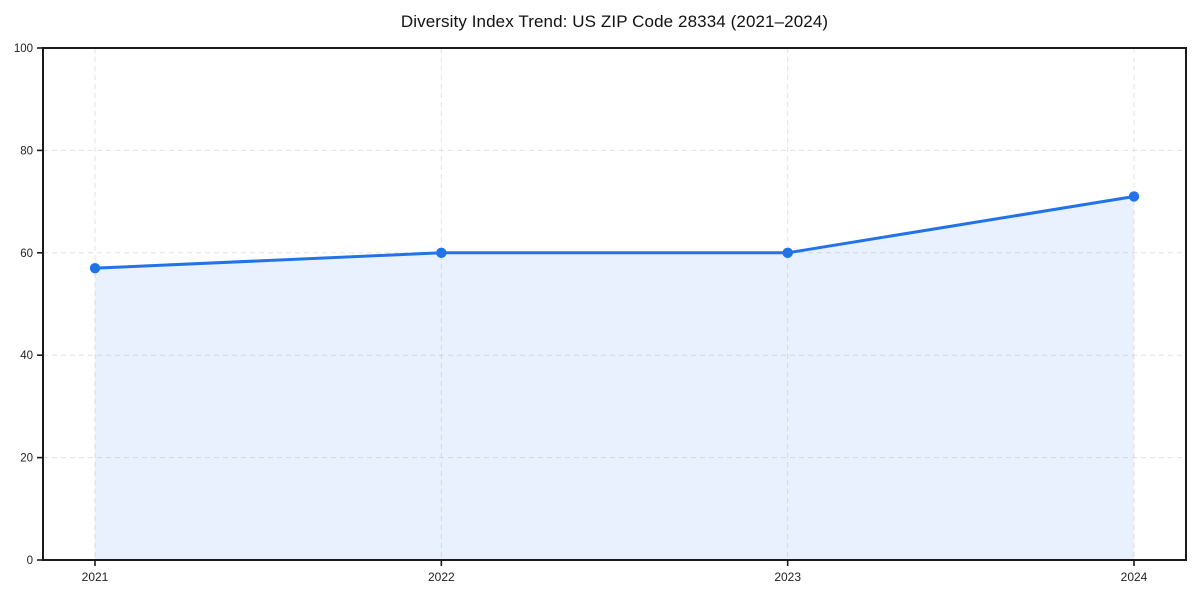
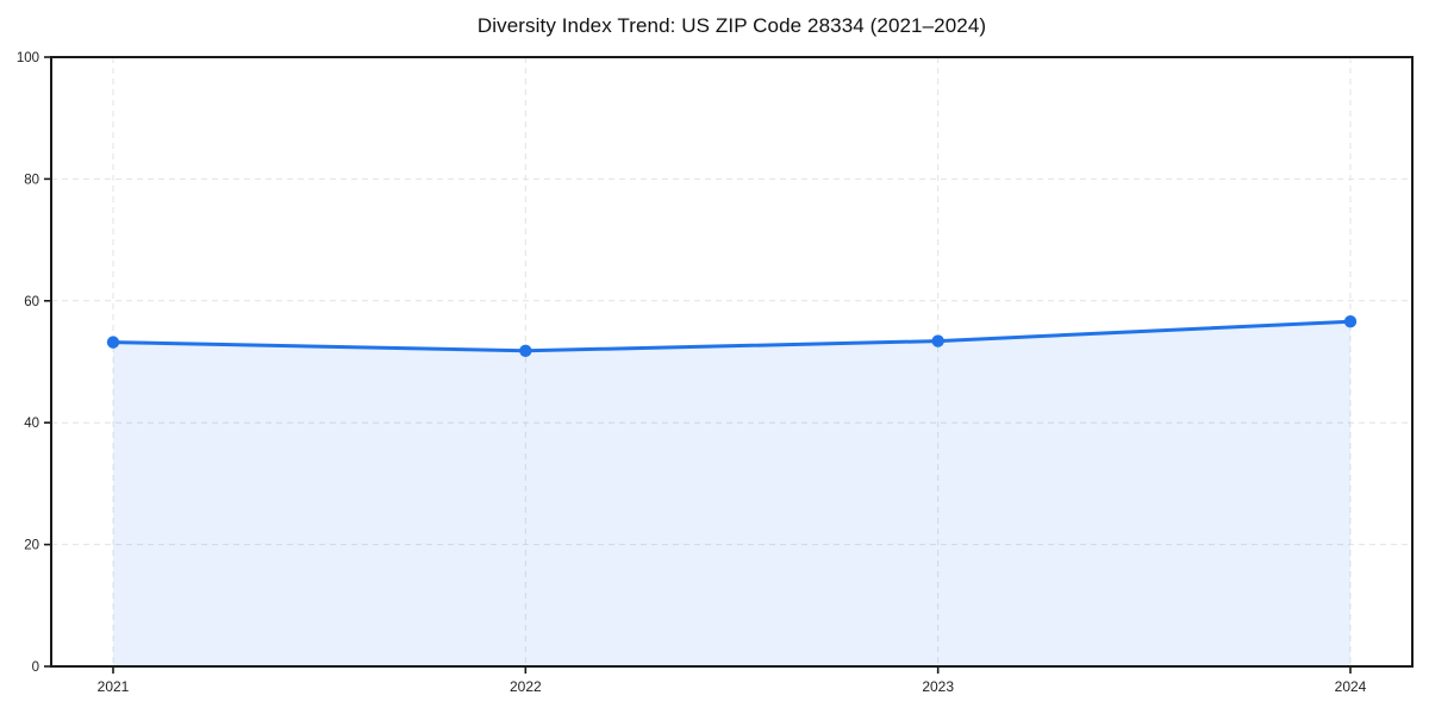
2021: 57 -> 53
2022: 60 -> 52
2023: 60 -> 53
2024: 71 -> 57
